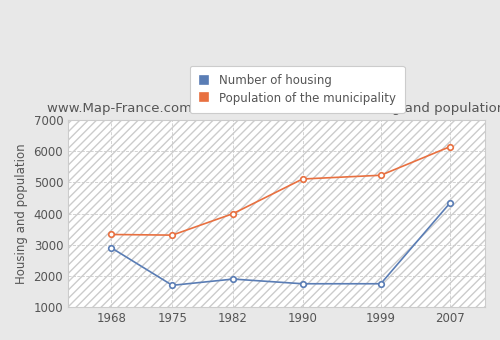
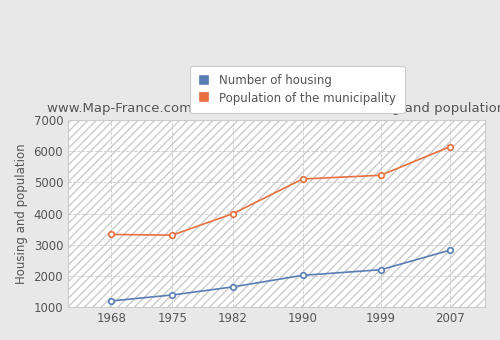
Number of housing/1968: 2900 -> 1200
Number of housing/1975: 1700 -> 1390
Number of housing/1982: 1900 -> 1650
Number of housing/1990: 1750 -> 2020
Number of housing/1999: 1750 -> 2200
Number of housing/2007: 4350 -> 2830
